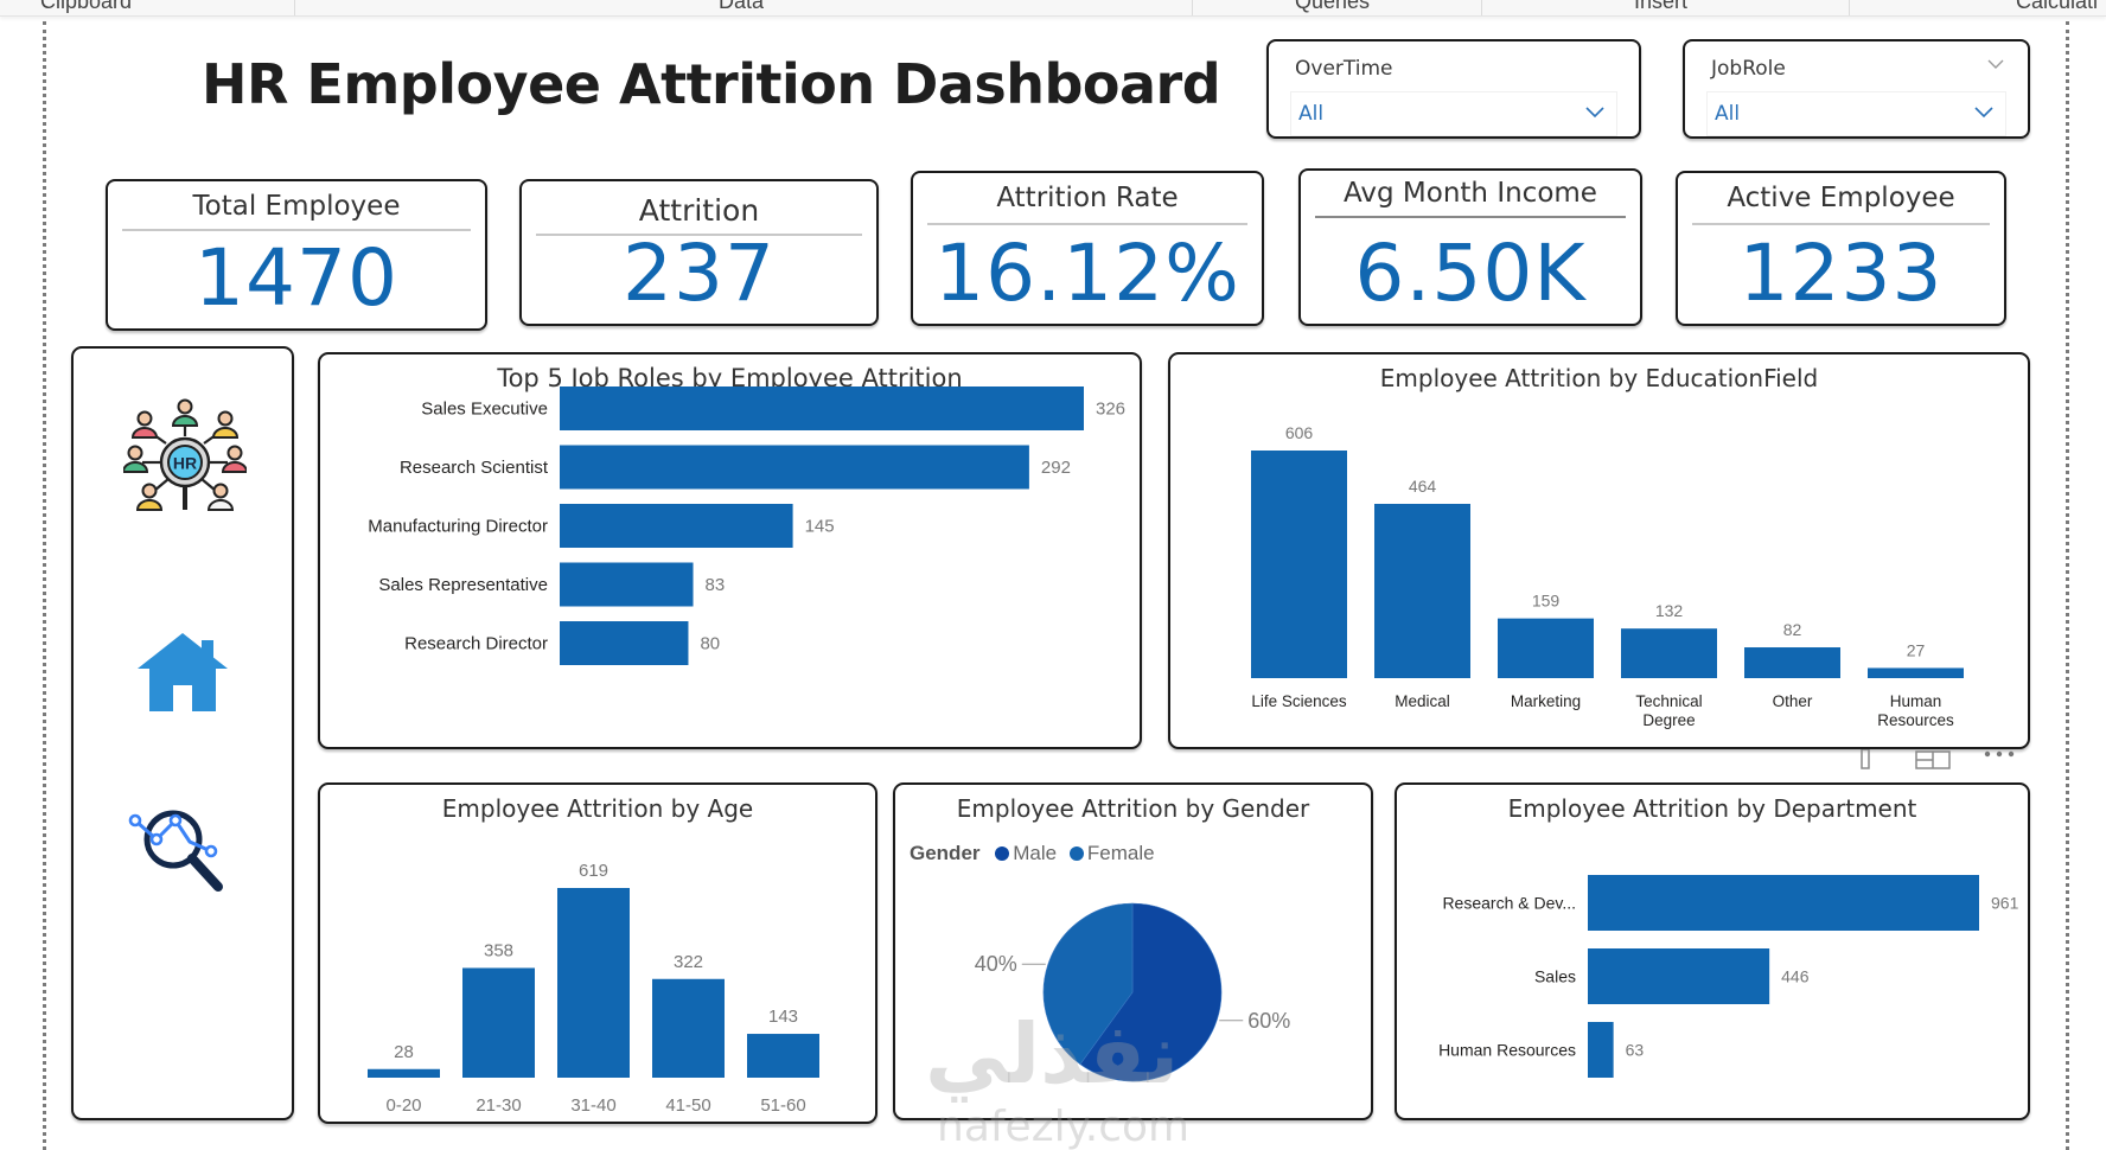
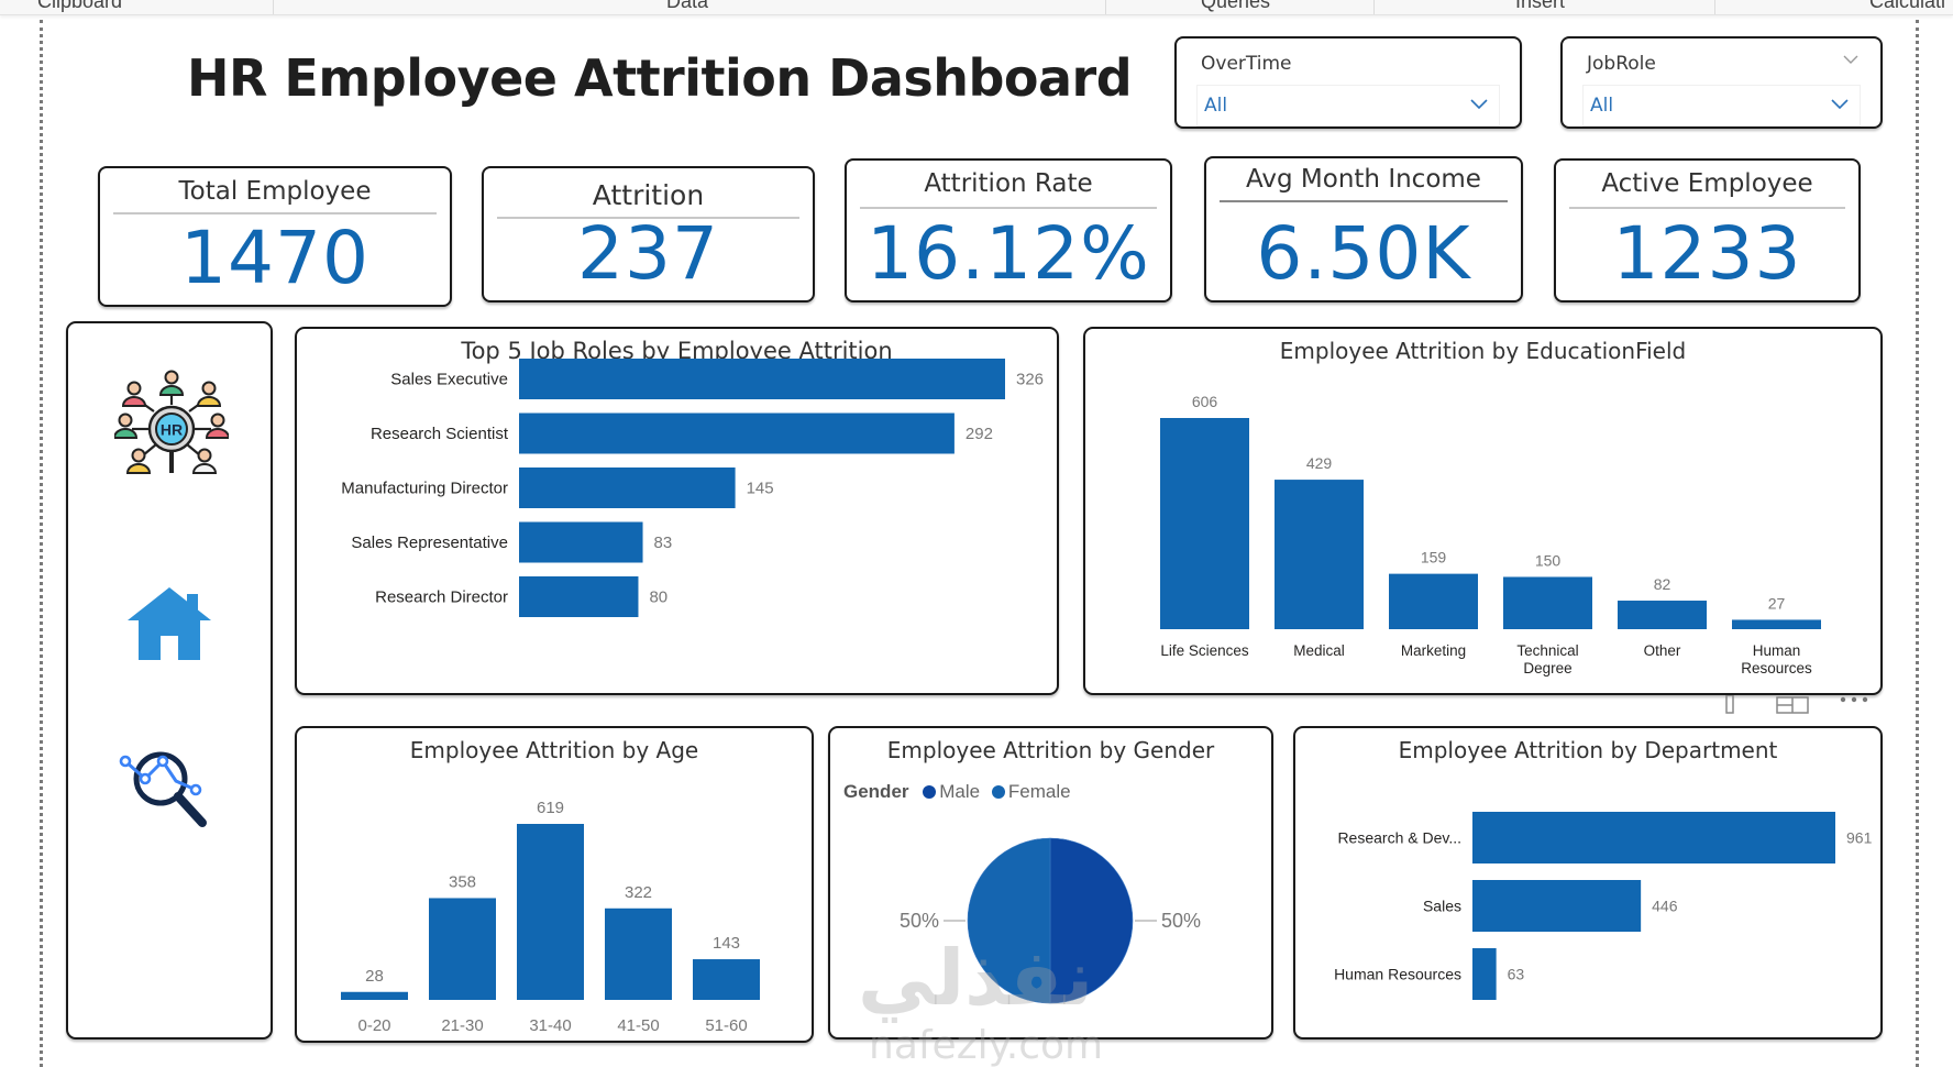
Employee Attrition by EducationField/Medical: 464 -> 429
Employee Attrition by EducationField/Technical Degree: 132 -> 150
Employee Attrition by Gender/Male: 60% -> 50%
Employee Attrition by Gender/Female: 40% -> 50%
